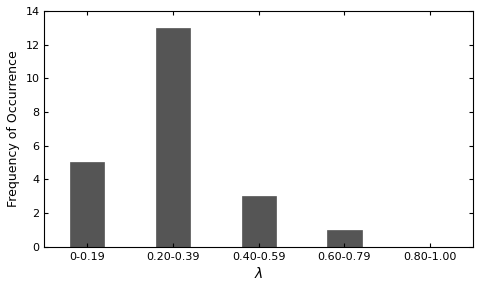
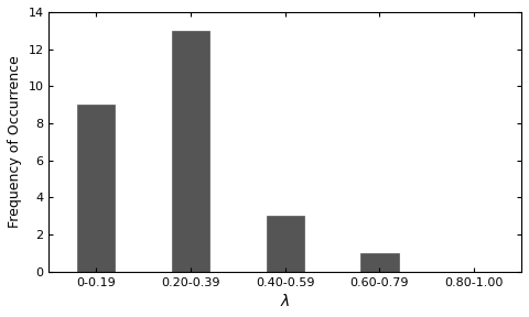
0-0.19: 5 -> 9
